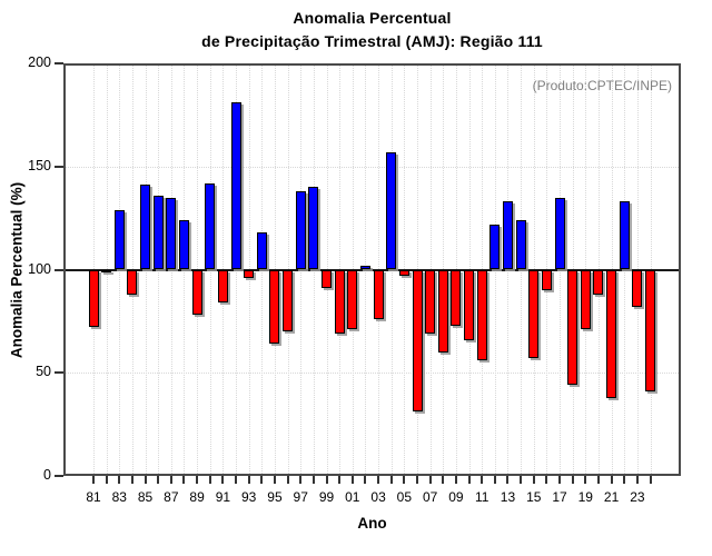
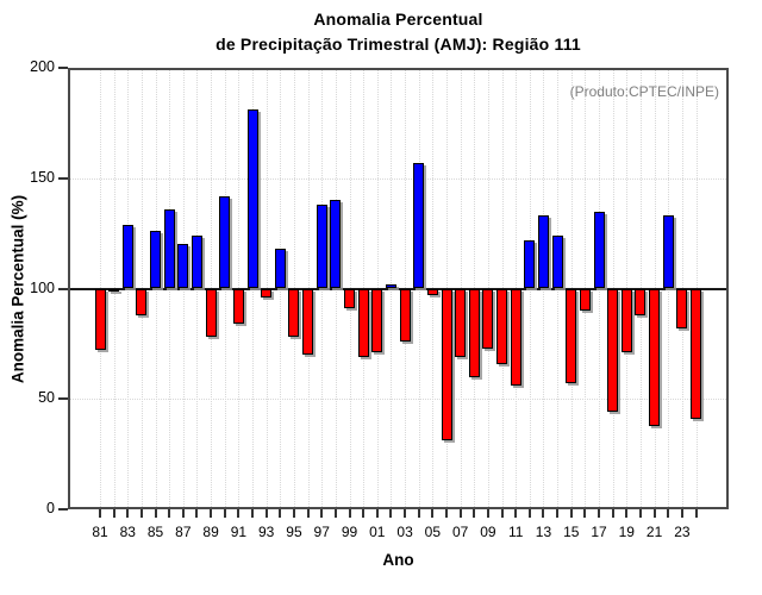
85: 141 -> 126
87: 135 -> 120
95: 64 -> 78
